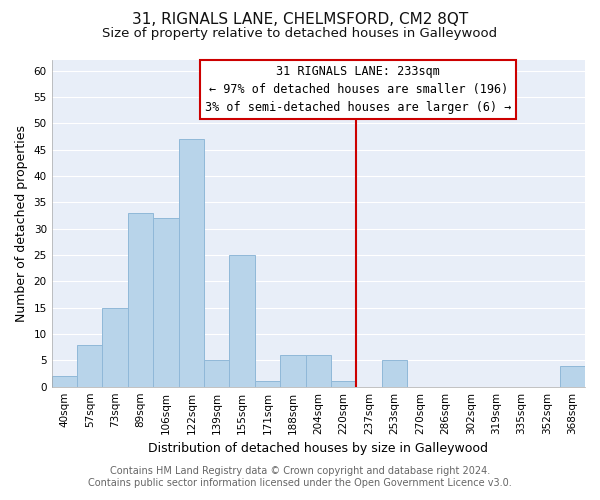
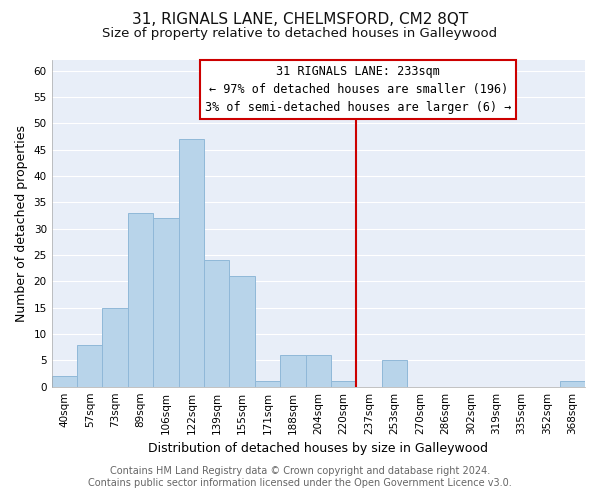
139sqm: 5 -> 24
155sqm: 25 -> 21
368sqm: 4 -> 1
